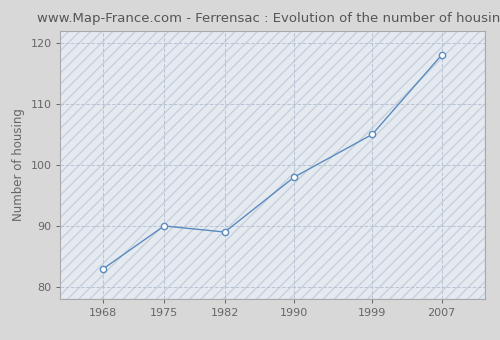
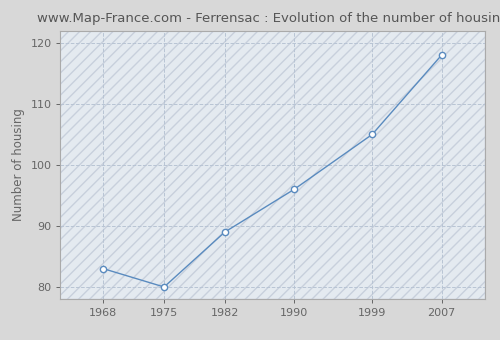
1975: 90 -> 80
1990: 98 -> 96
